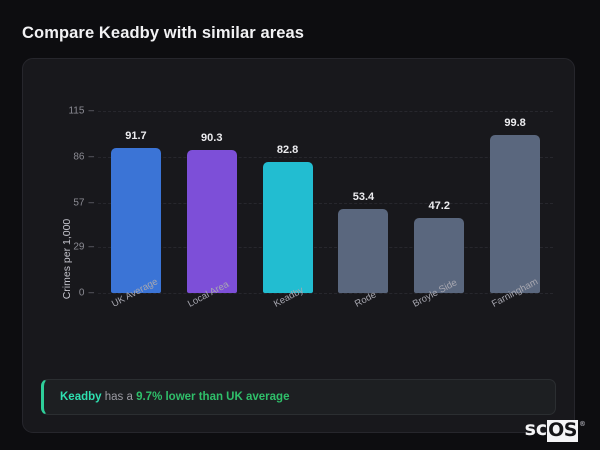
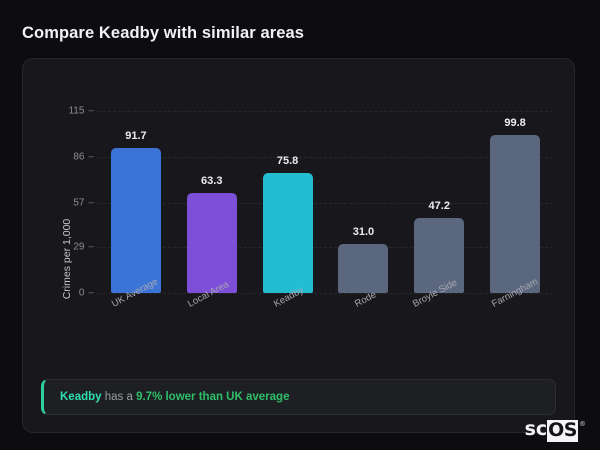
Local Area: 90.3 -> 63.3
Keadby: 82.8 -> 75.8
Rode: 53.4 -> 31.0
